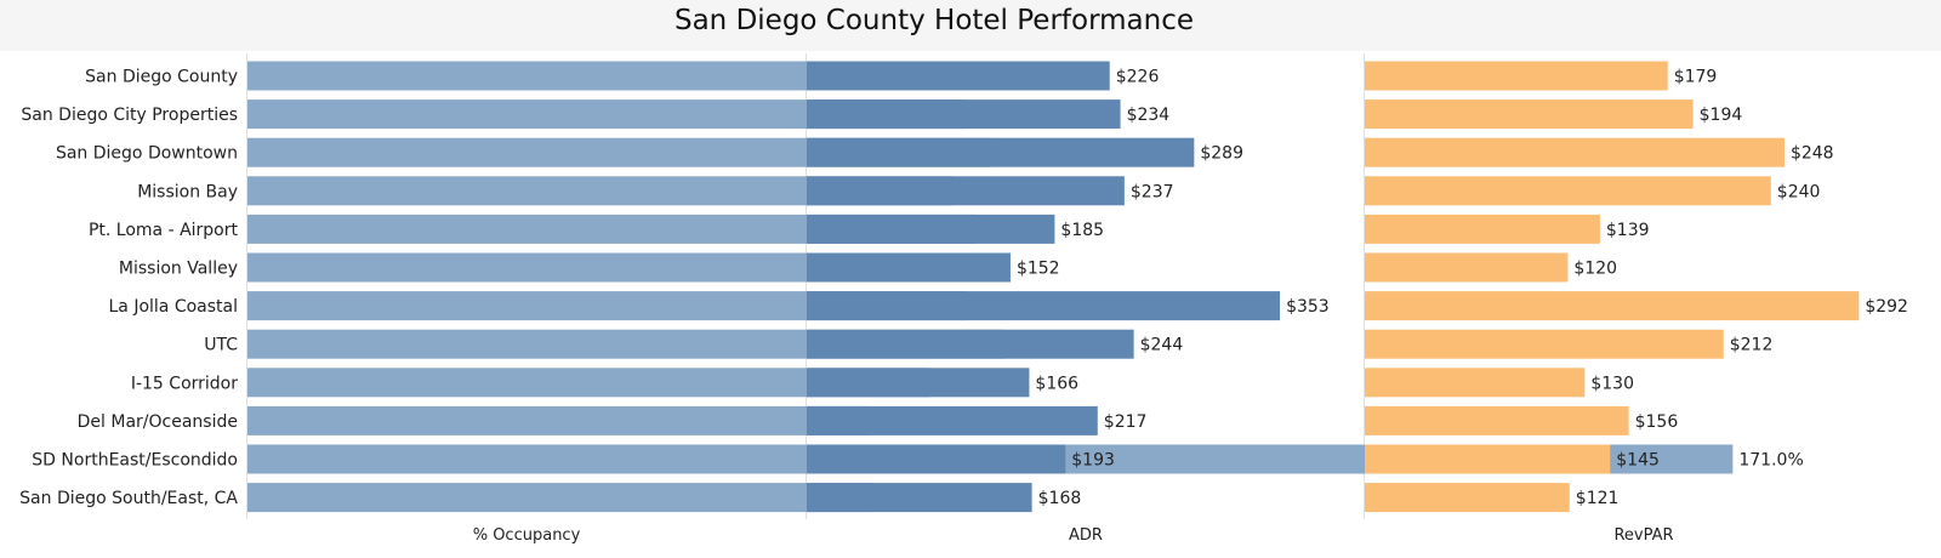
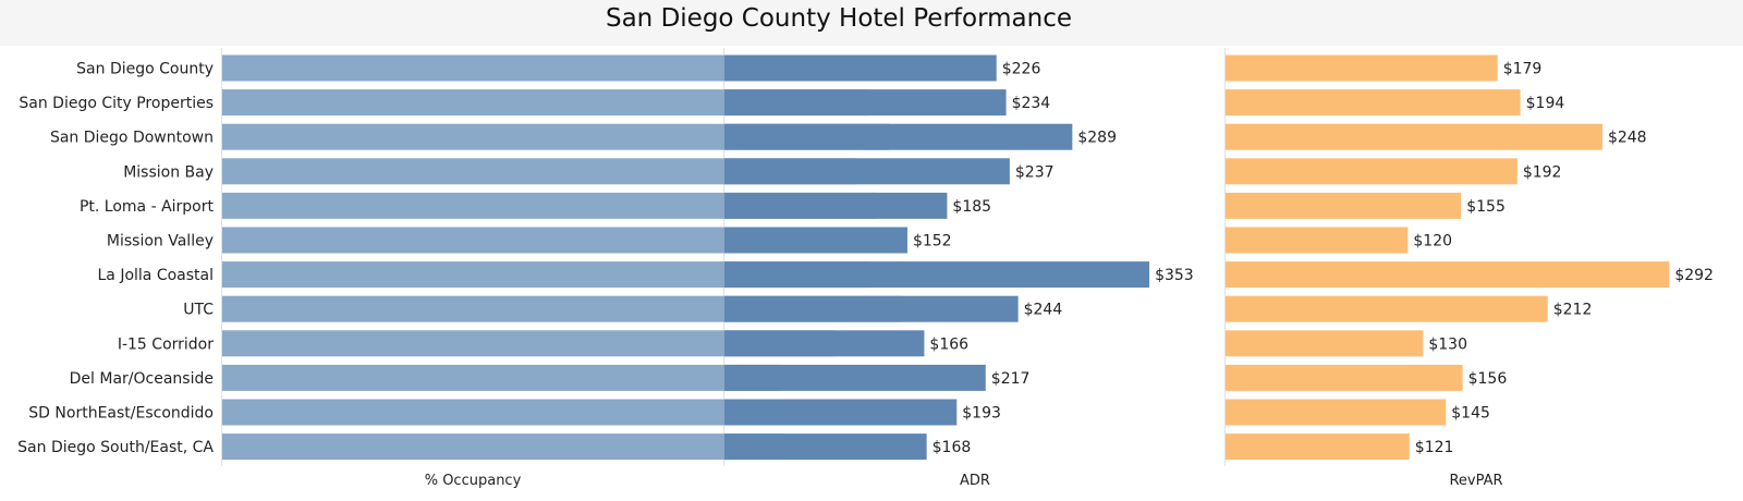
RevPAR/Mission Bay: $240 -> $192
RevPAR/Pt. Loma - Airport: $139 -> $155
% Occupancy/SD NorthEast/Escondido: 171.0% -> 75.3%
